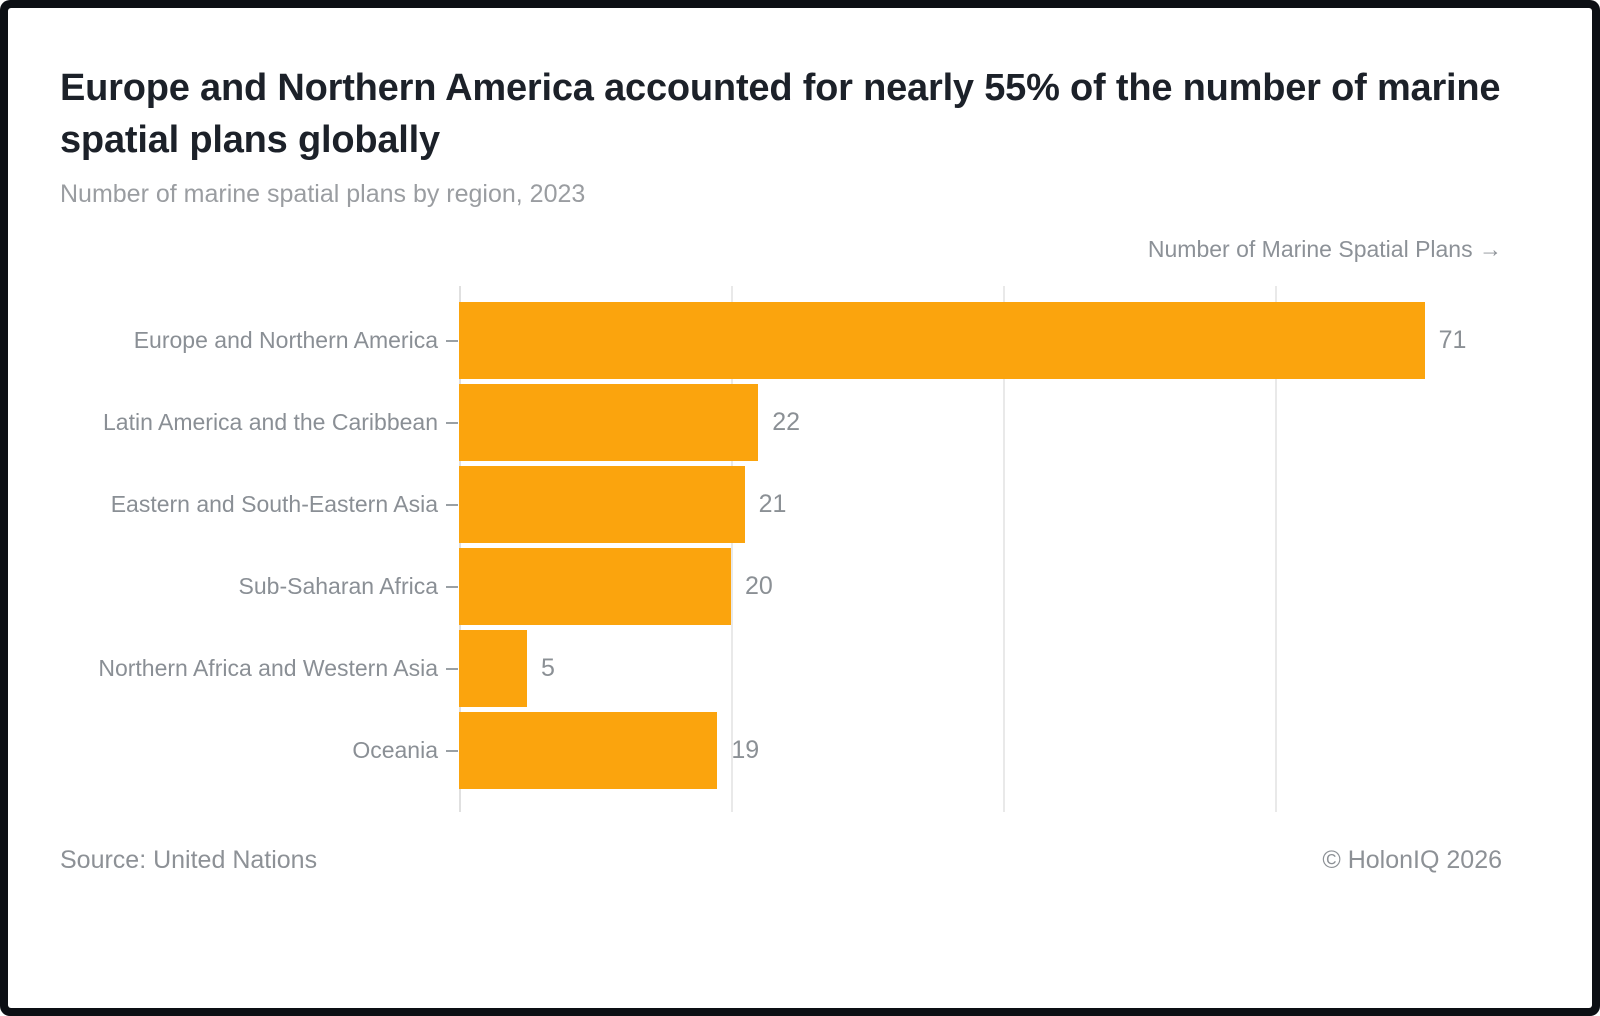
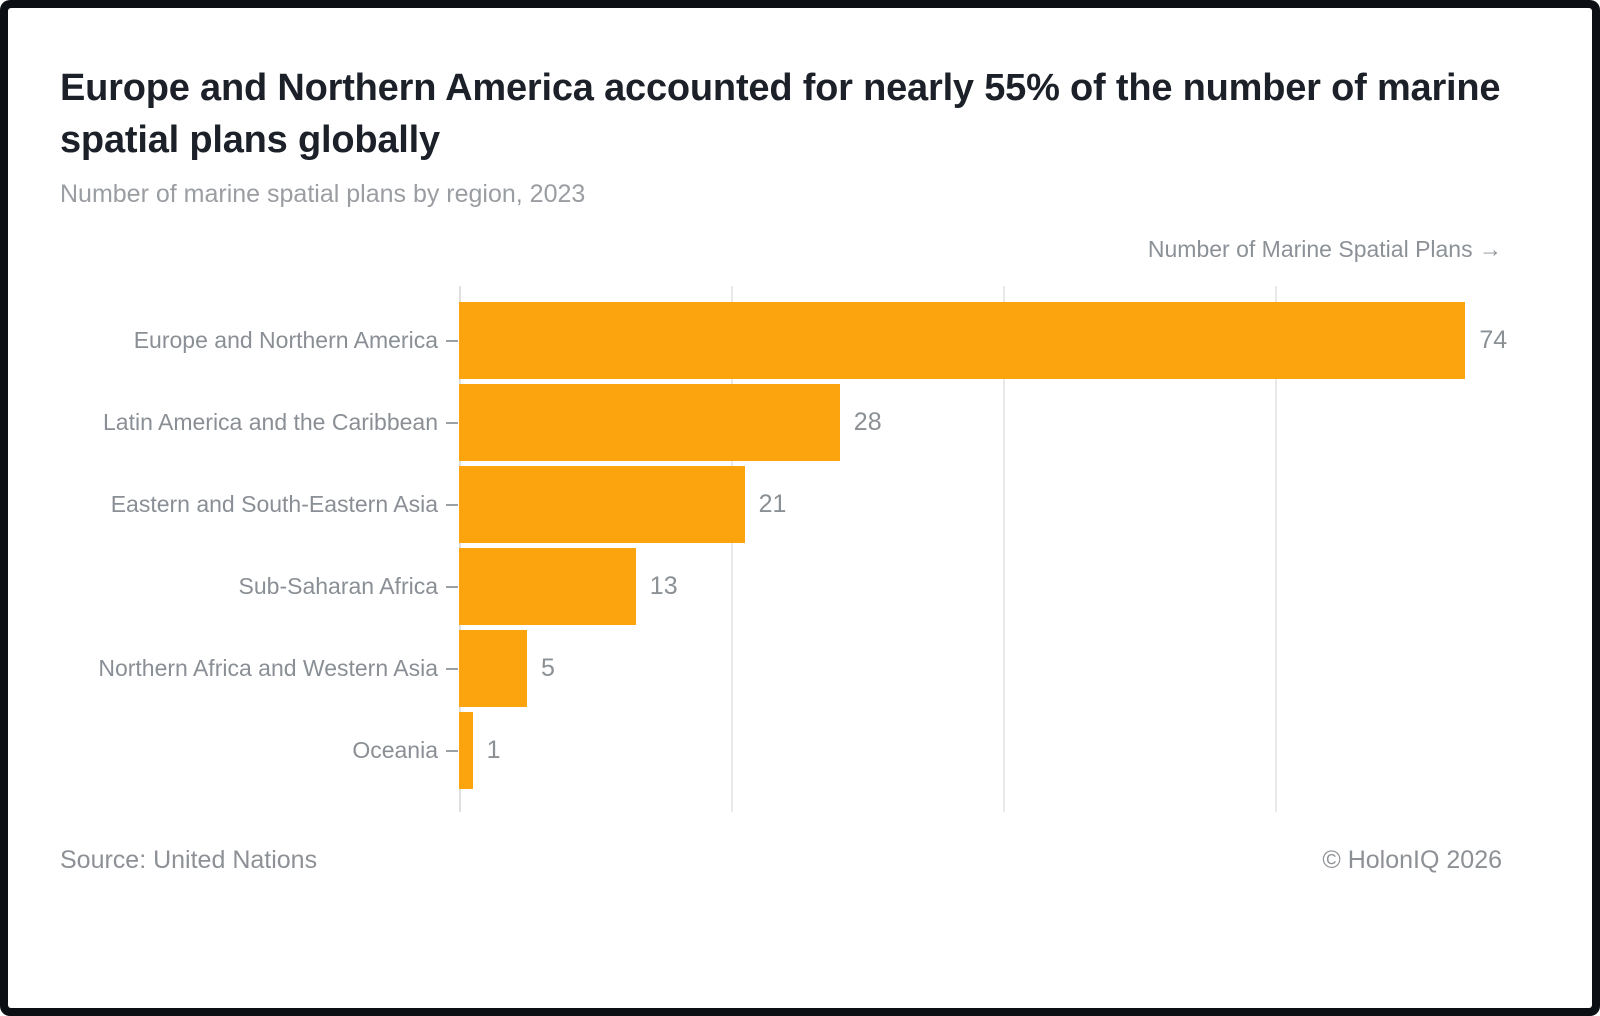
Europe and Northern America: 71 -> 74
Latin America and the Caribbean: 22 -> 28
Sub-Saharan Africa: 20 -> 13
Oceania: 19 -> 1
